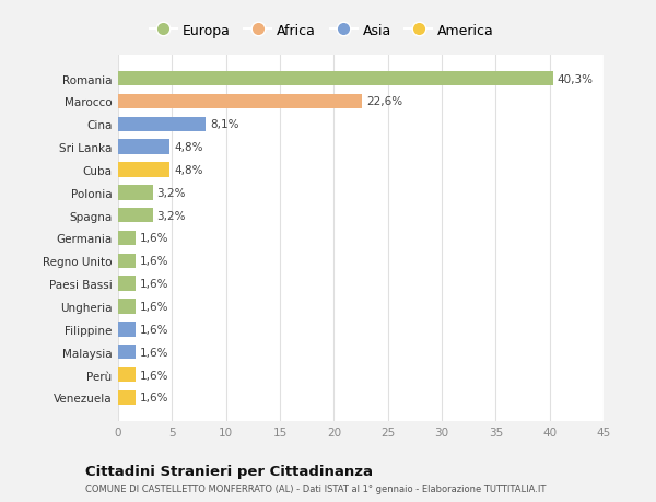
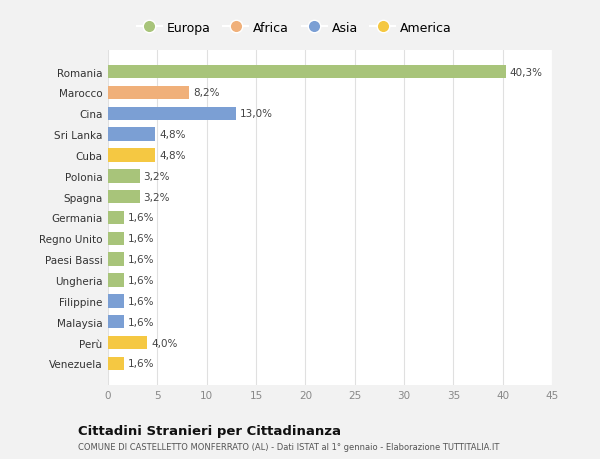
Marocco: 22,6% -> 8,2%
Cina: 8,1% -> 13,0%
Perù: 1,6% -> 4,0%
